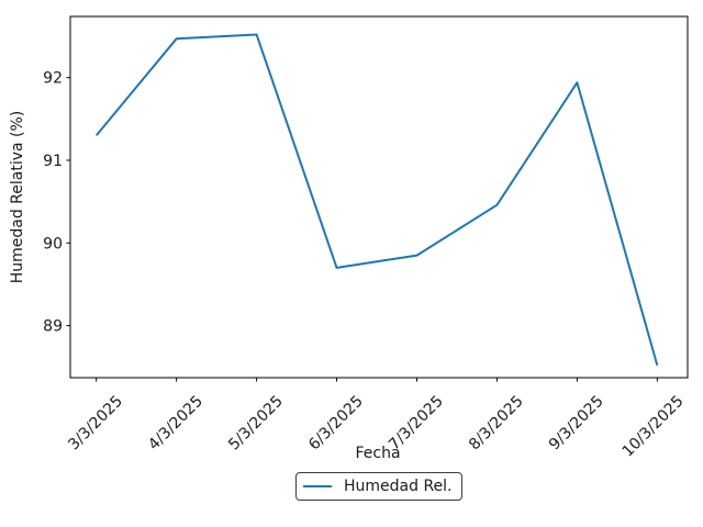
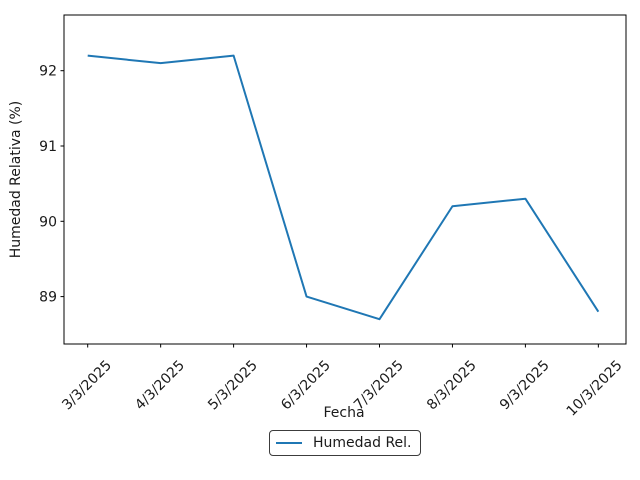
3/3/2025: 91.3 -> 92.2
4/3/2025: 92.5 -> 92.1
5/3/2025: 92.5 -> 92.2
6/3/2025: 89.7 -> 89.0
7/3/2025: 89.8 -> 88.7
8/3/2025: 90.5 -> 90.2
9/3/2025: 91.9 -> 90.3
10/3/2025: 88.5 -> 88.8
